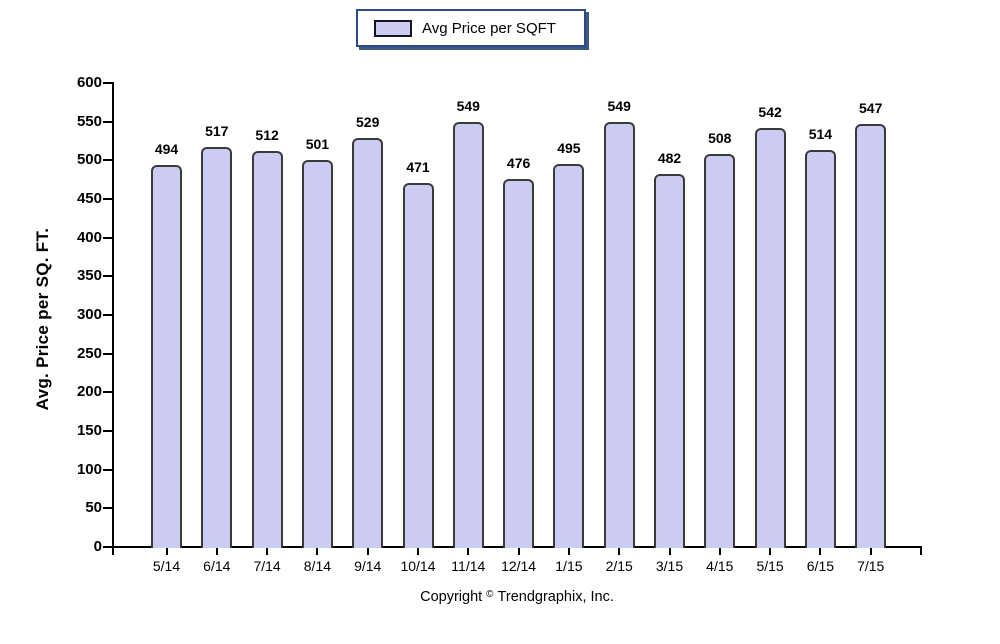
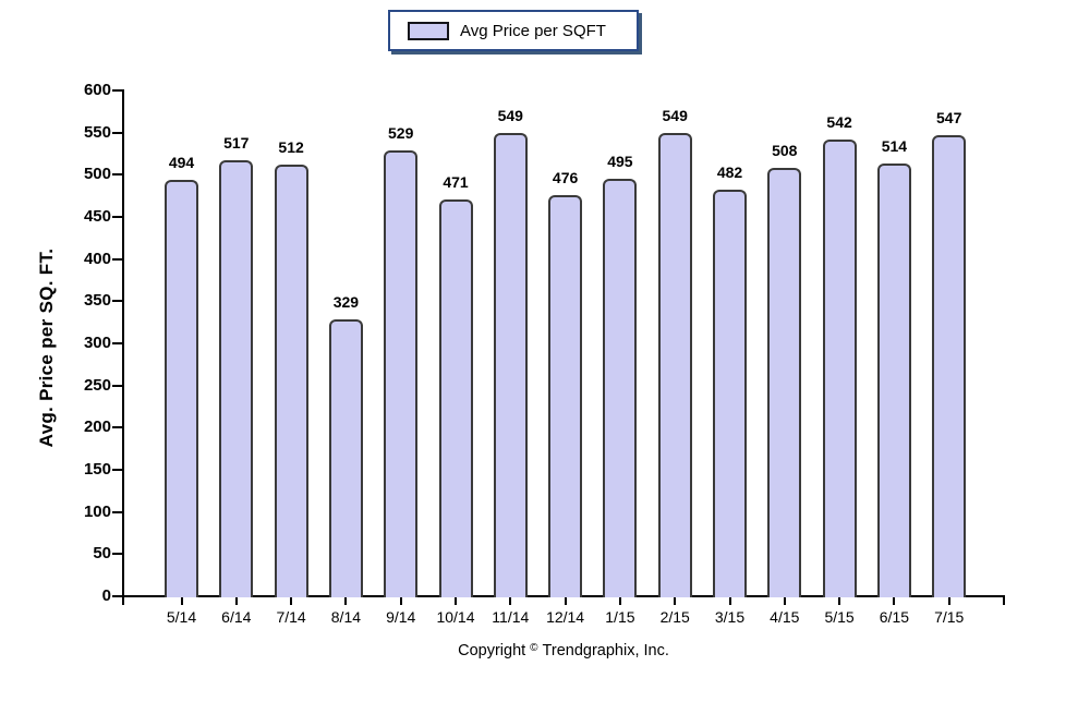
8/14: 501 -> 329
